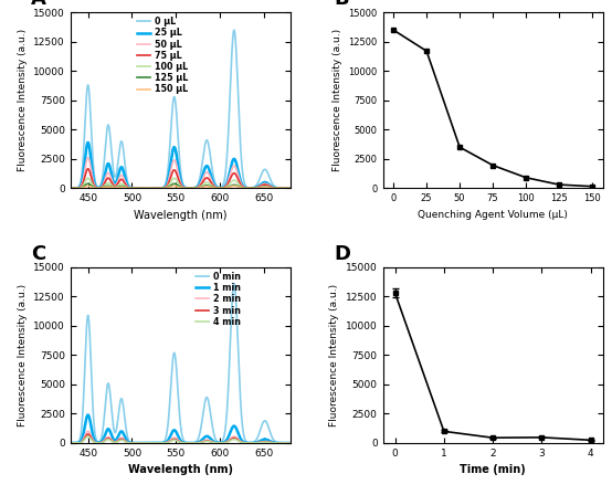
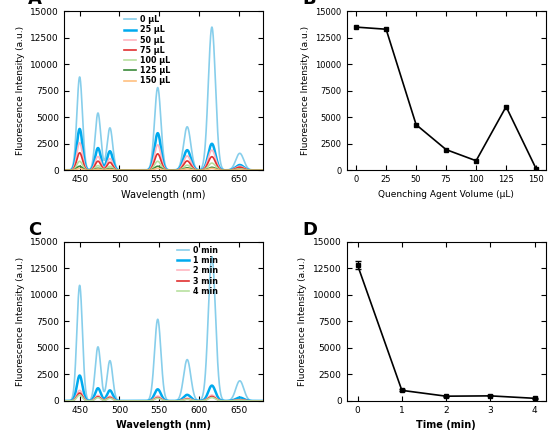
25: 11700 -> 13300
50: 3500 -> 4300
125: 300 -> 6000
